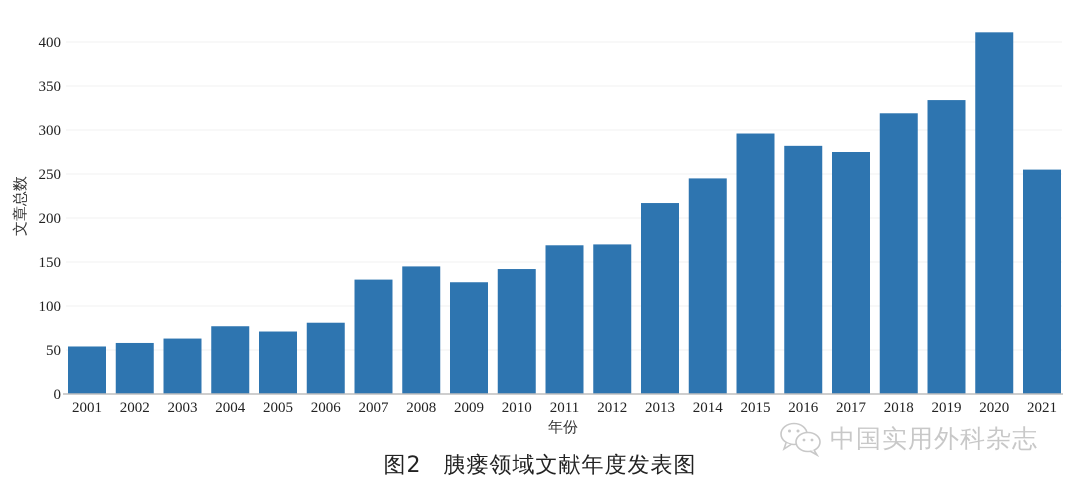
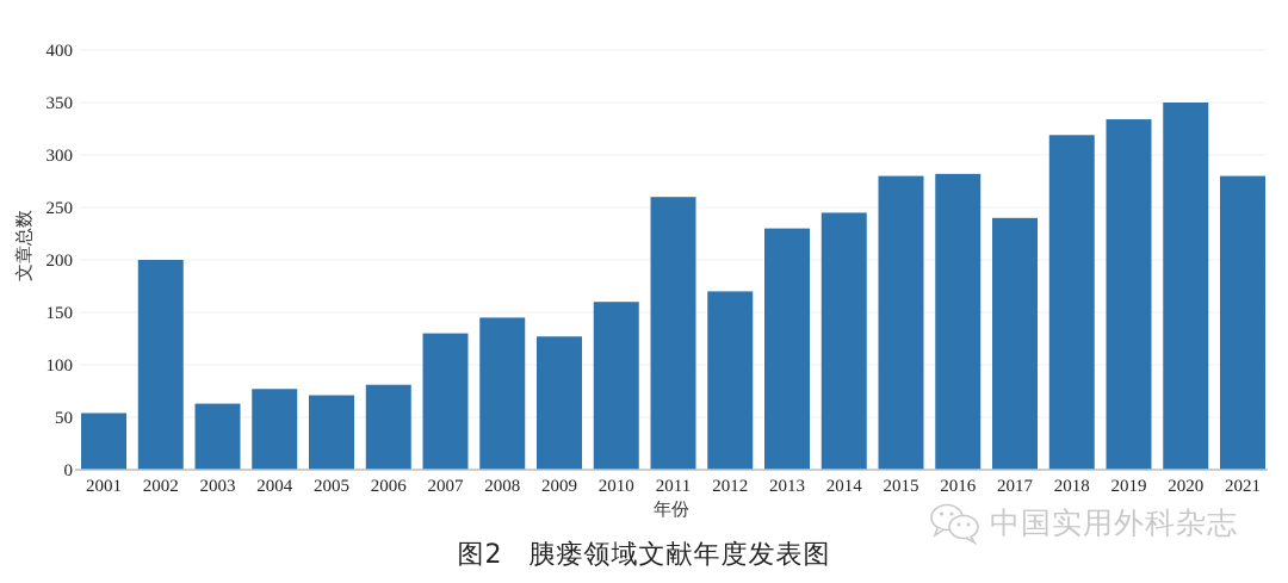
2002: 60 -> 200
2010: 140 -> 160
2011: 170 -> 260
2013: 220 -> 230
2015: 300 -> 280
2017: 280 -> 240
2020: 410 -> 350
2021: 260 -> 280
